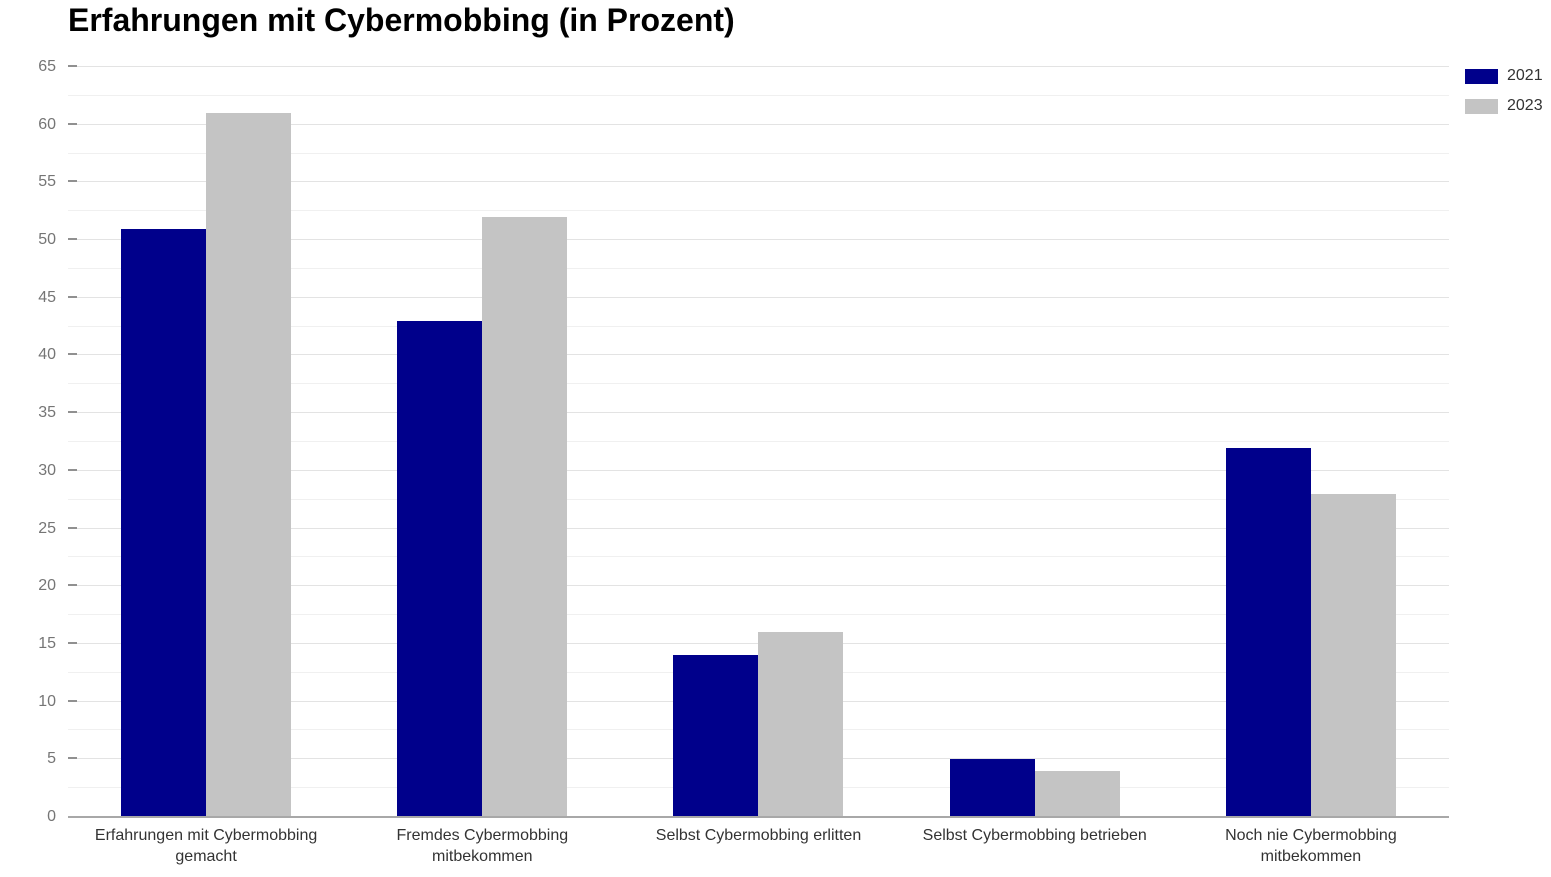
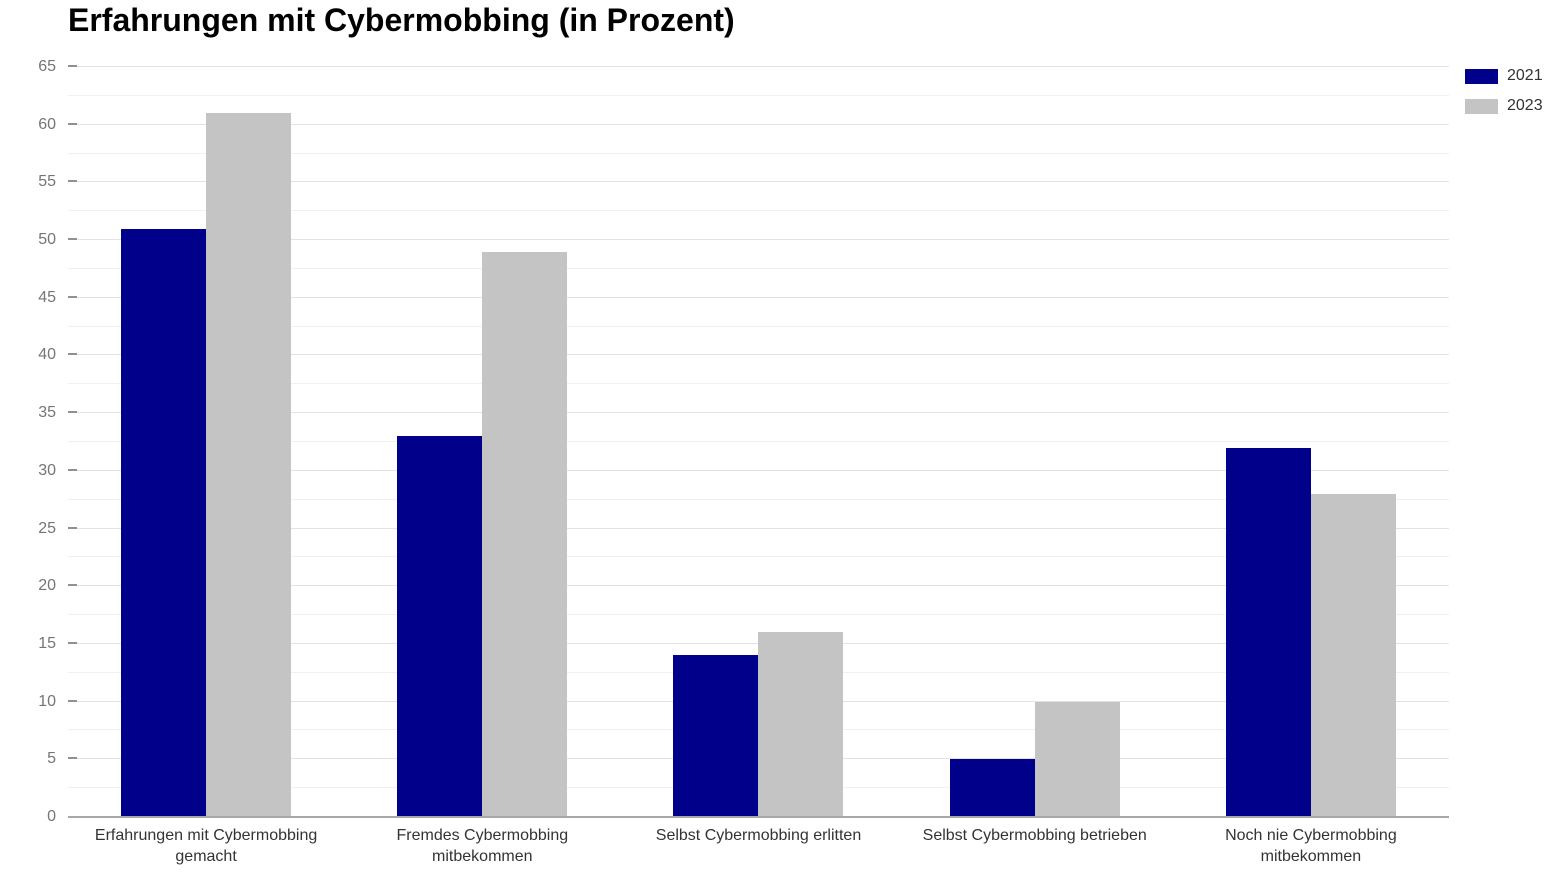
2021/Fremdes Cybermobbing mitbekommen: 43 -> 33
2023/Fremdes Cybermobbing mitbekommen: 52 -> 49
2023/Selbst Cybermobbing betrieben: 4 -> 10
